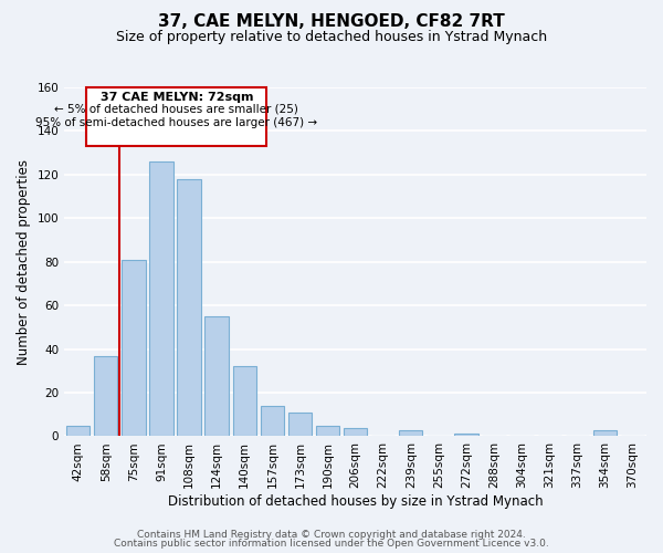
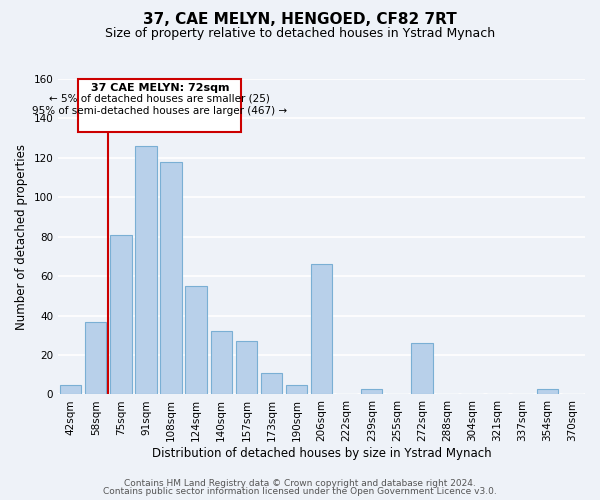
157sqm: 14 -> 27
206sqm: 4 -> 66
272sqm: 1 -> 26
